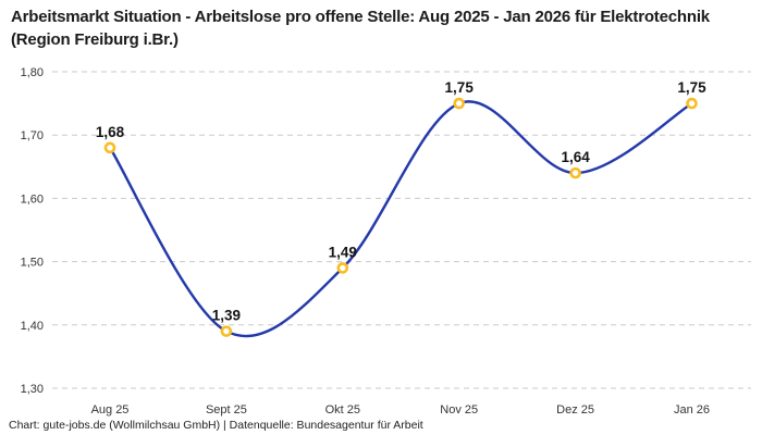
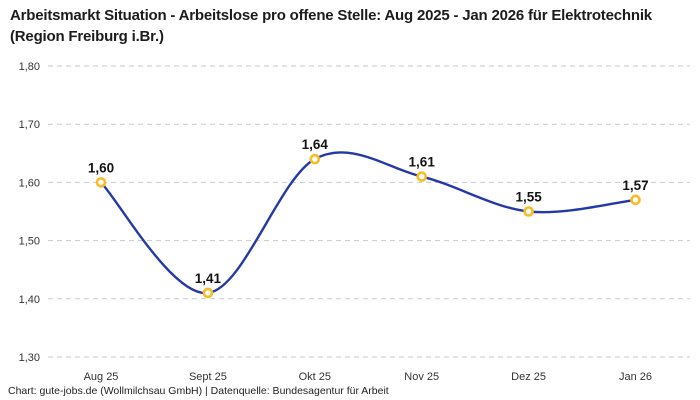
Aug 25: 1,68 -> 1,60
Sept 25: 1,39 -> 1,41
Okt 25: 1,49 -> 1,64
Nov 25: 1,75 -> 1,61
Dez 25: 1,64 -> 1,55
Jan 26: 1,75 -> 1,57
